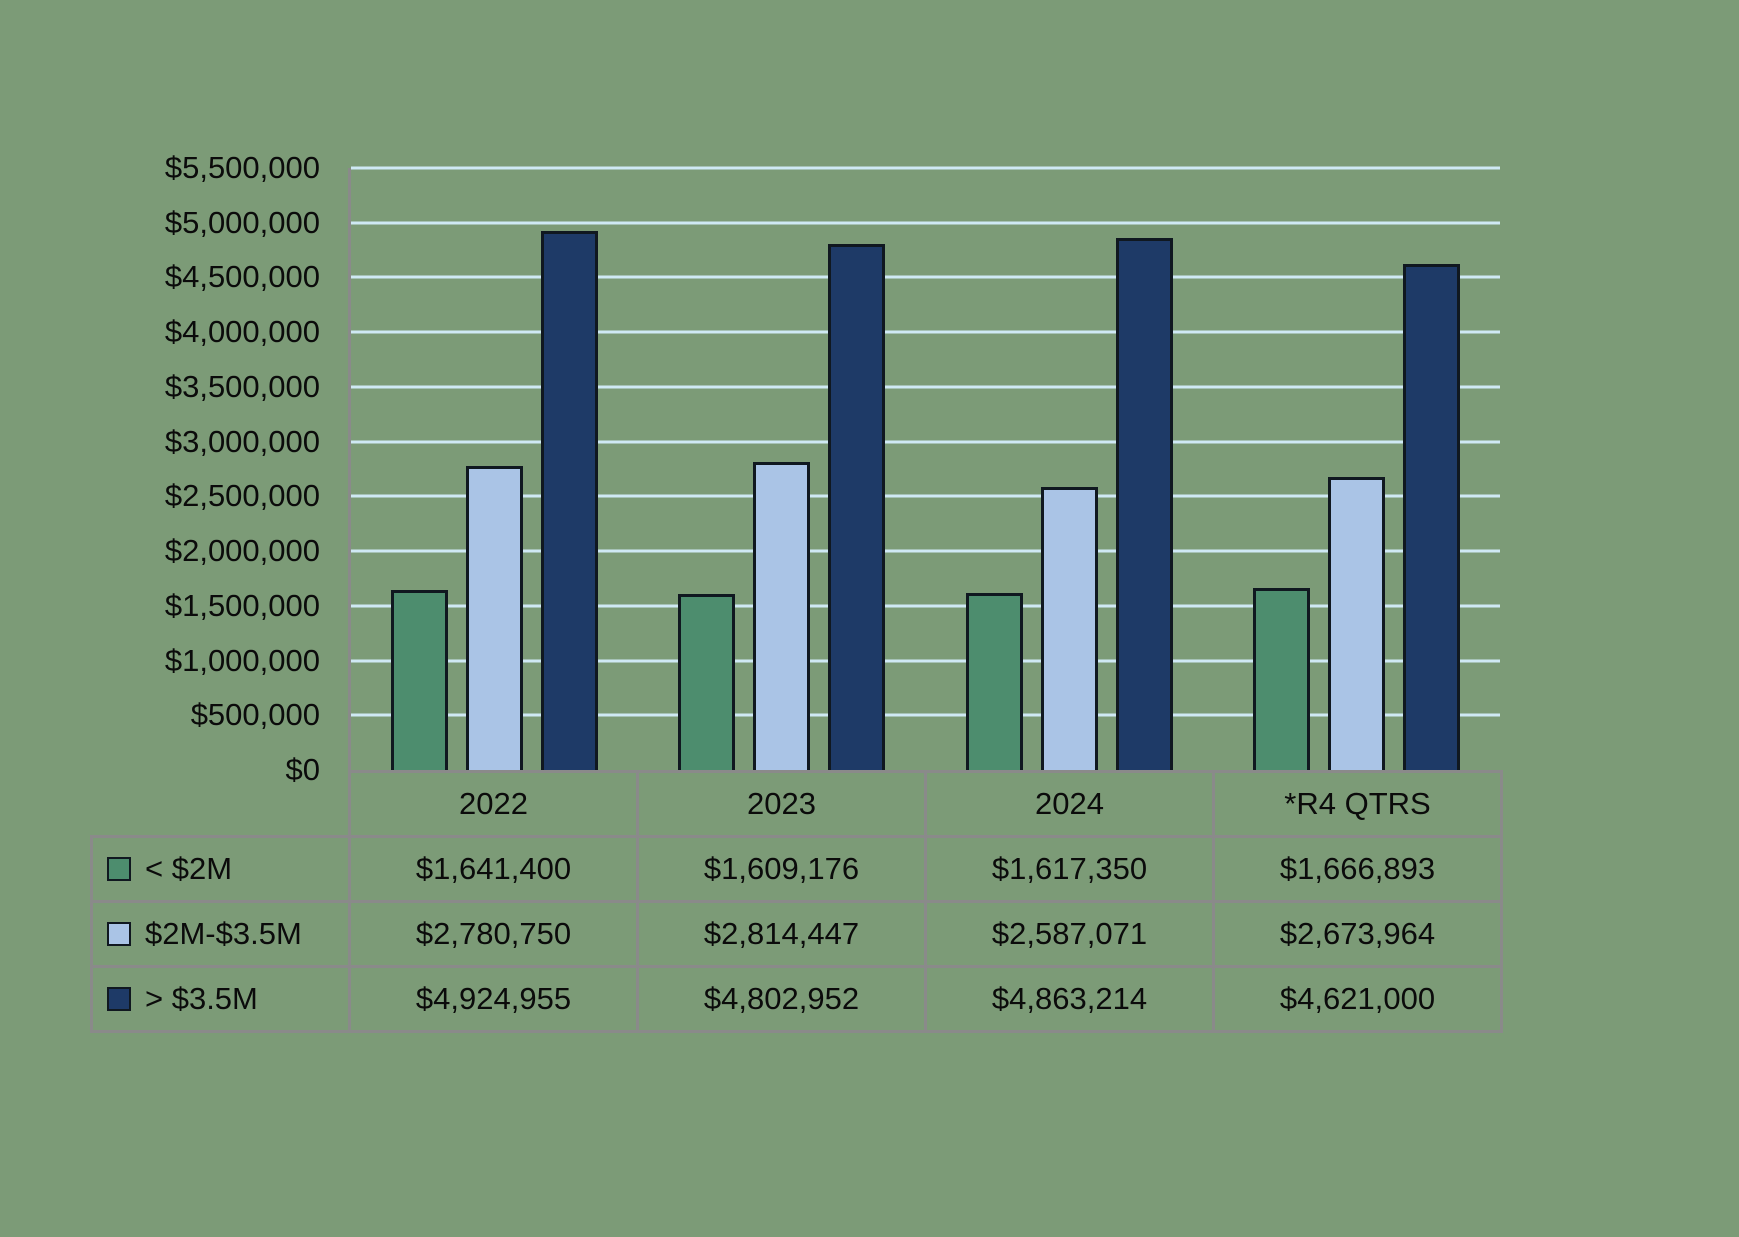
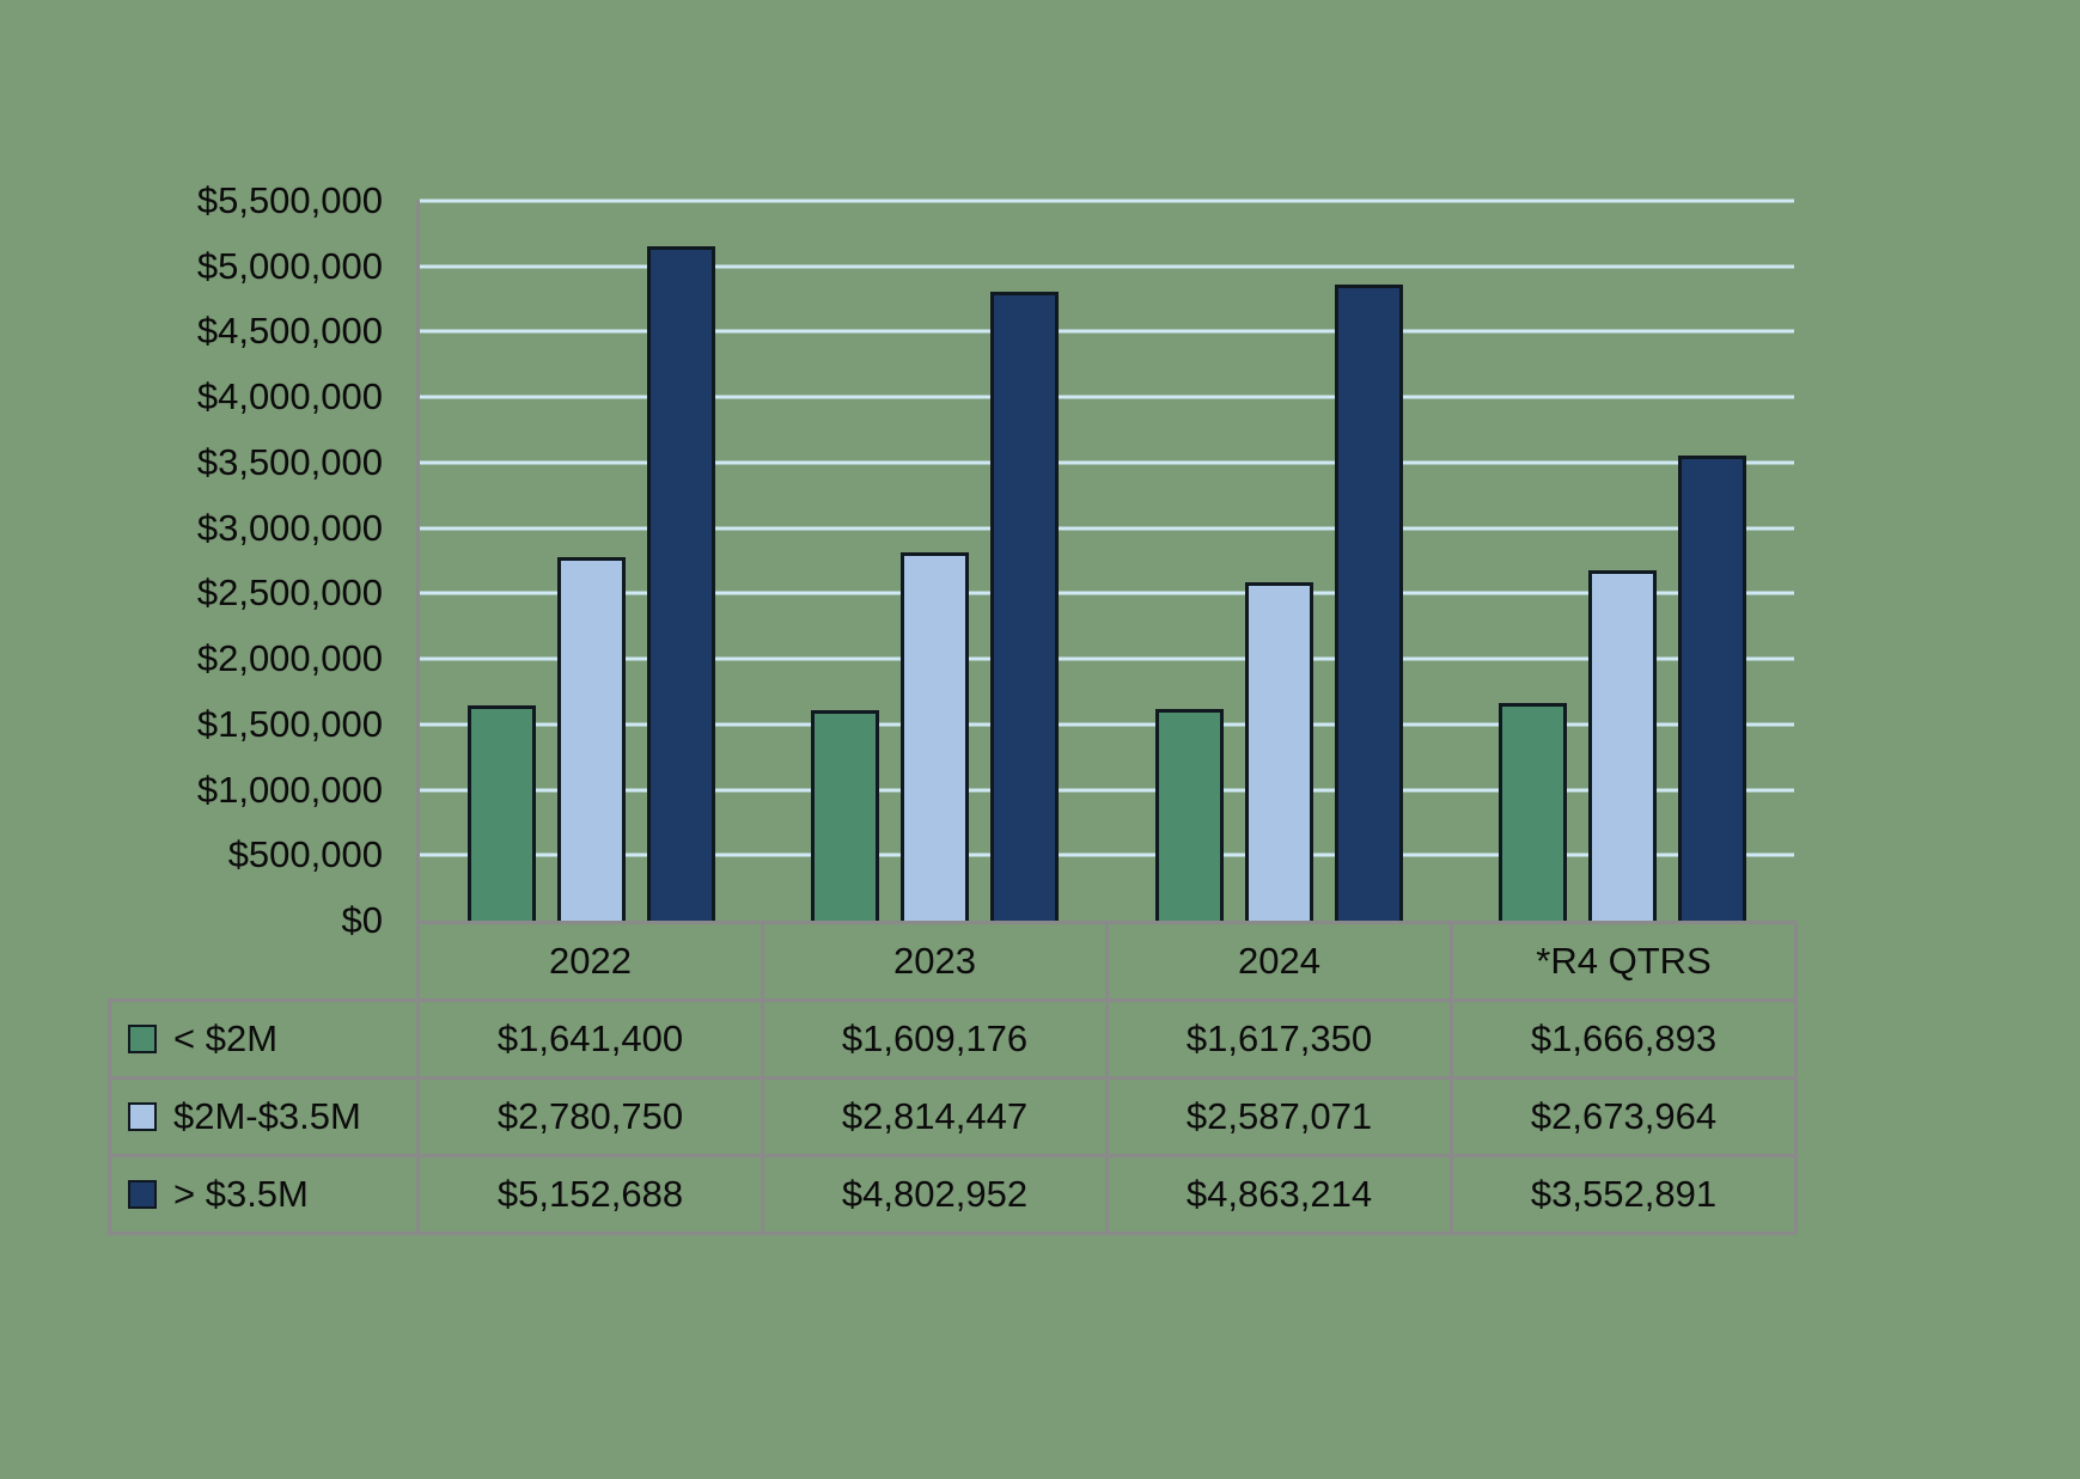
> $3.5M/2022: $4,924,955 -> $5,152,688
> $3.5M/*R4 QTRS: $4,621,000 -> $3,552,891
